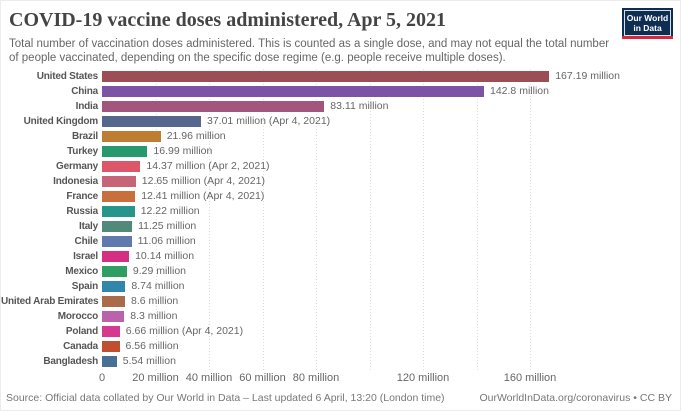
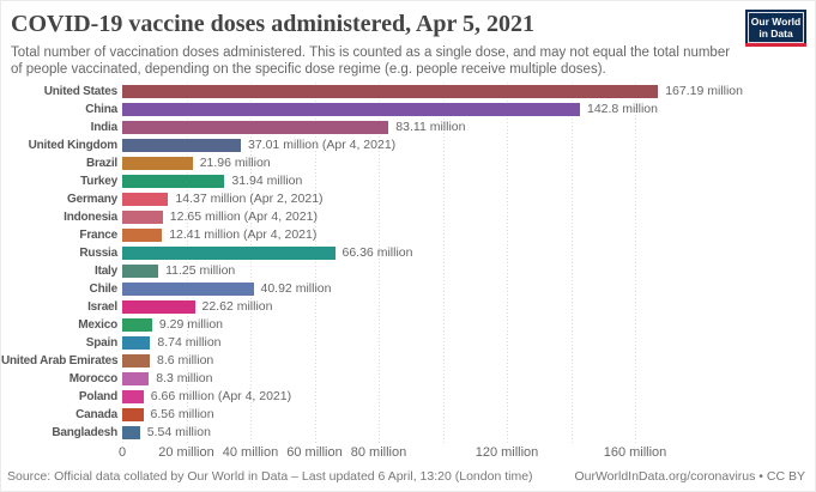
Turkey: 16.99 -> 31.94
Russia: 12.22 -> 66.36
Chile: 11.06 -> 40.92
Israel: 10.14 -> 22.62
